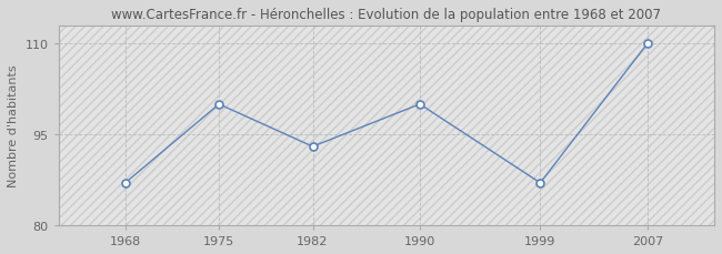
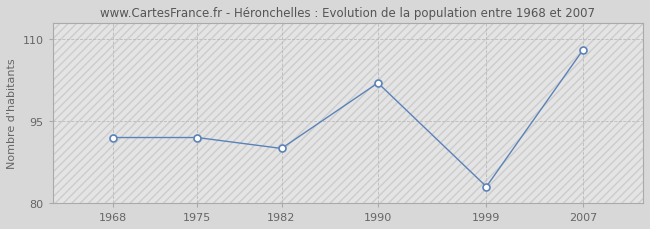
1968: 87 -> 92
1975: 100 -> 92
1982: 93 -> 90
1990: 100 -> 102
1999: 87 -> 83
2007: 110 -> 108
